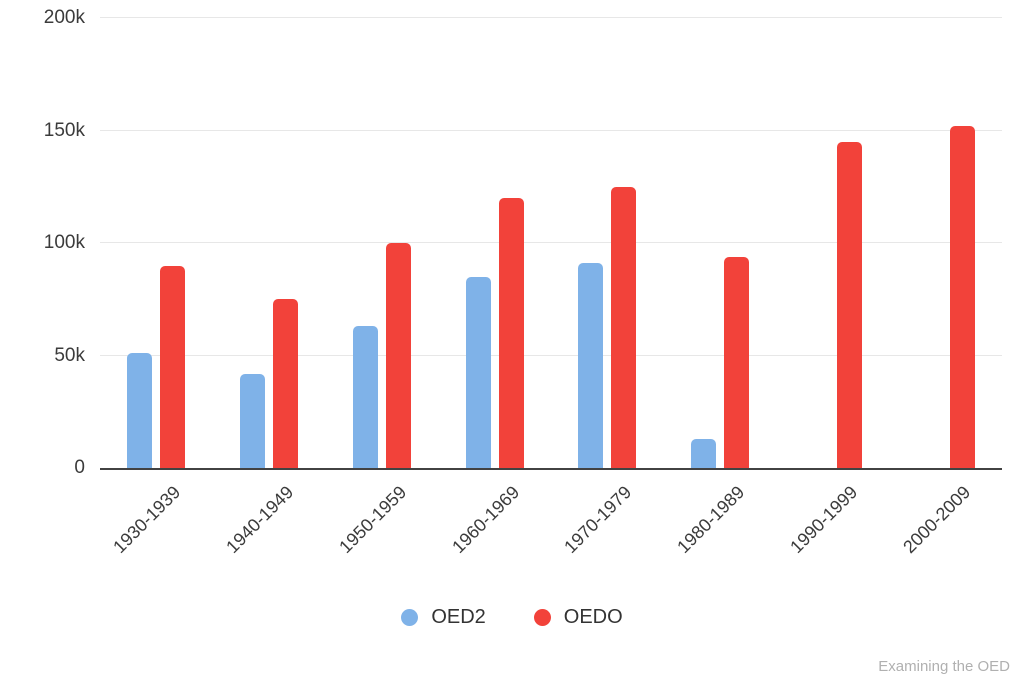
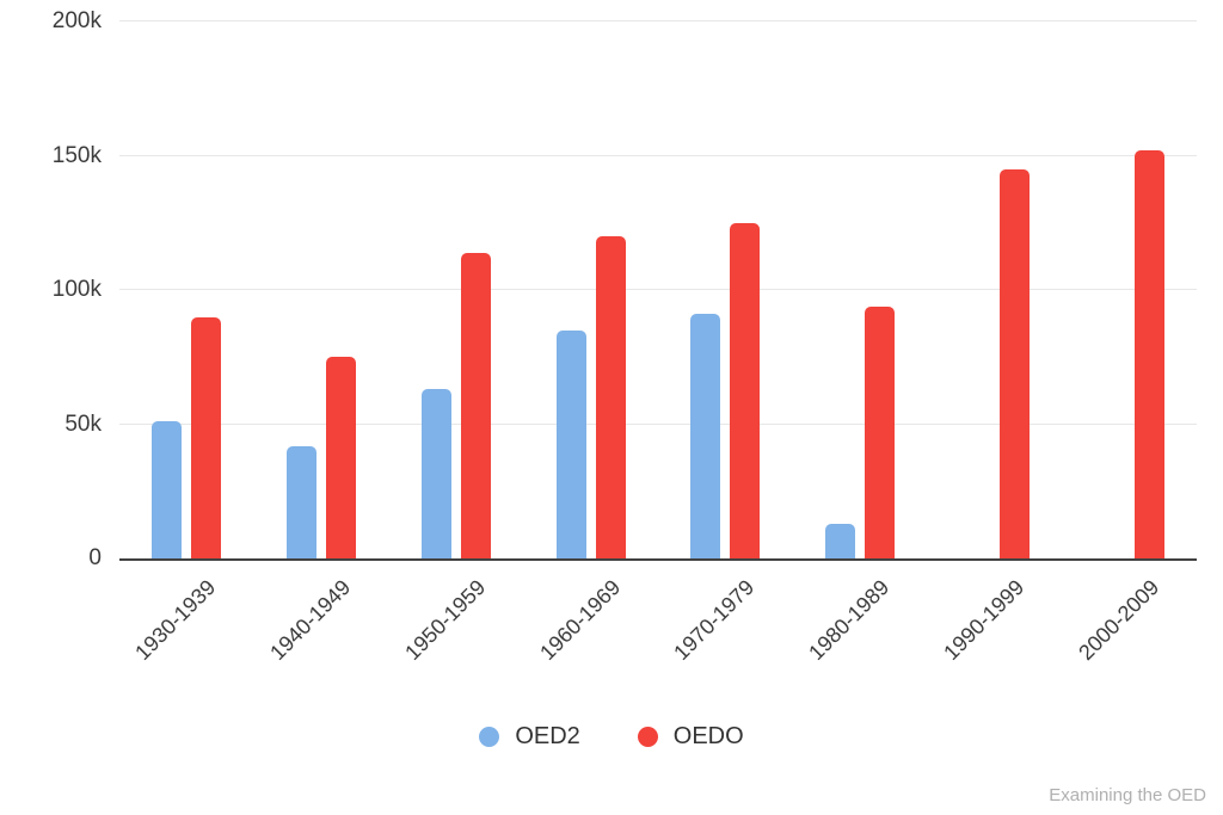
OEDO/1950-1959: 100k -> 114k
